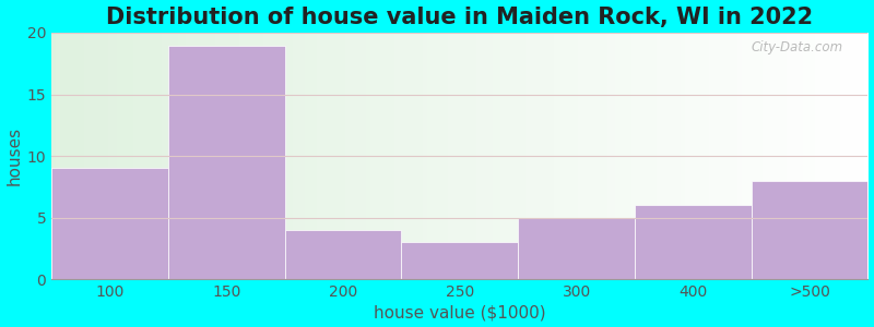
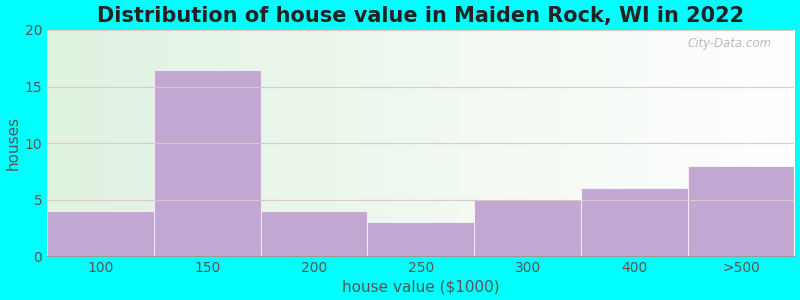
100: 9.0 -> 4.0
150: 18.9 -> 16.5
